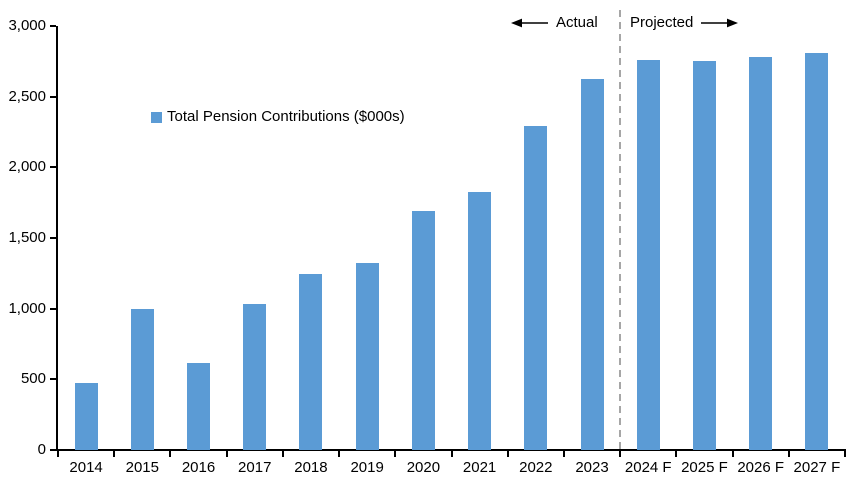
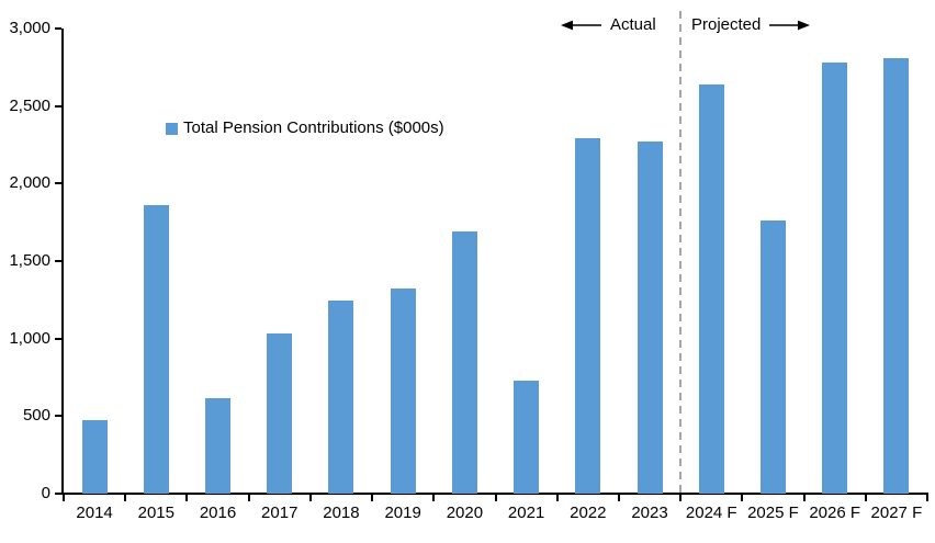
2015: 1000 -> 1860
2021: 1820 -> 730
2023: 2620 -> 2270
2024 F: 2760 -> 2640
2025 F: 2750 -> 1760
